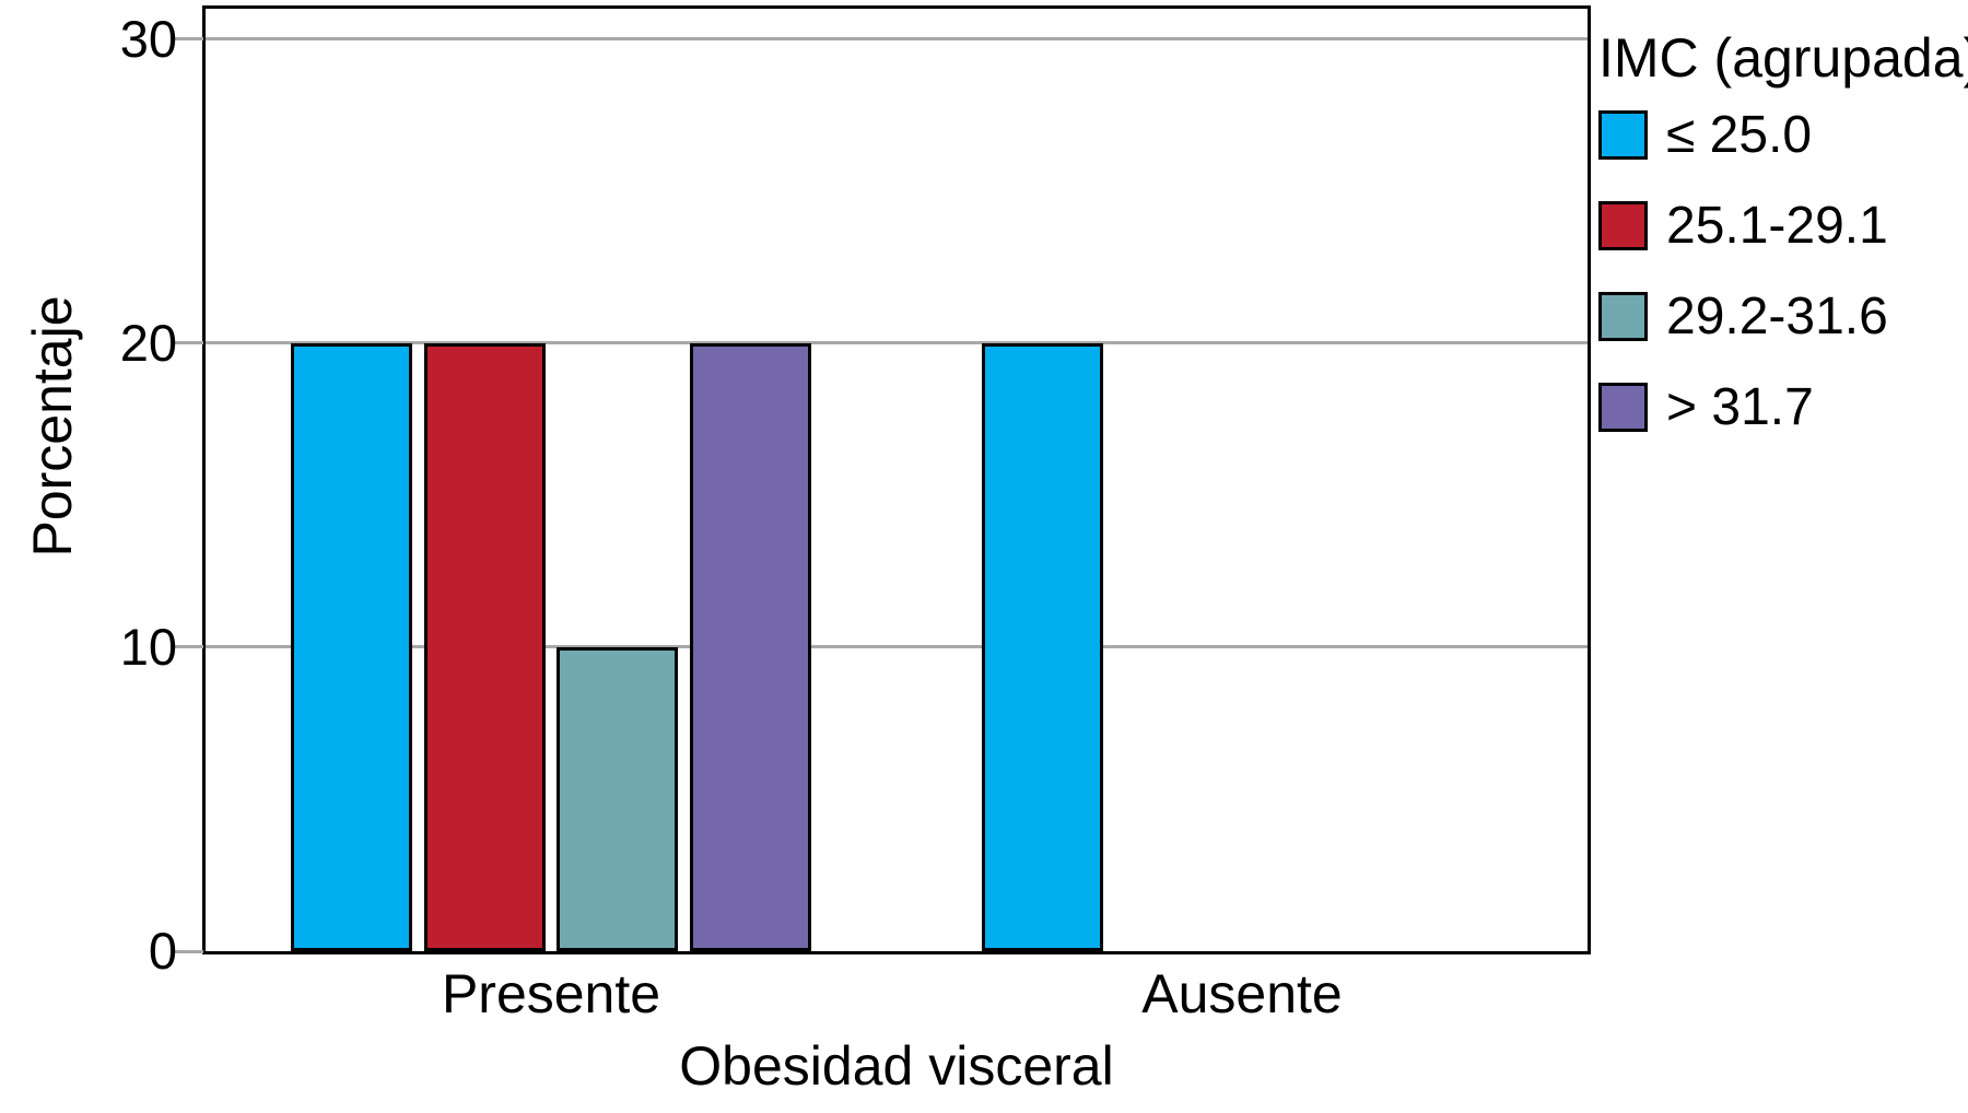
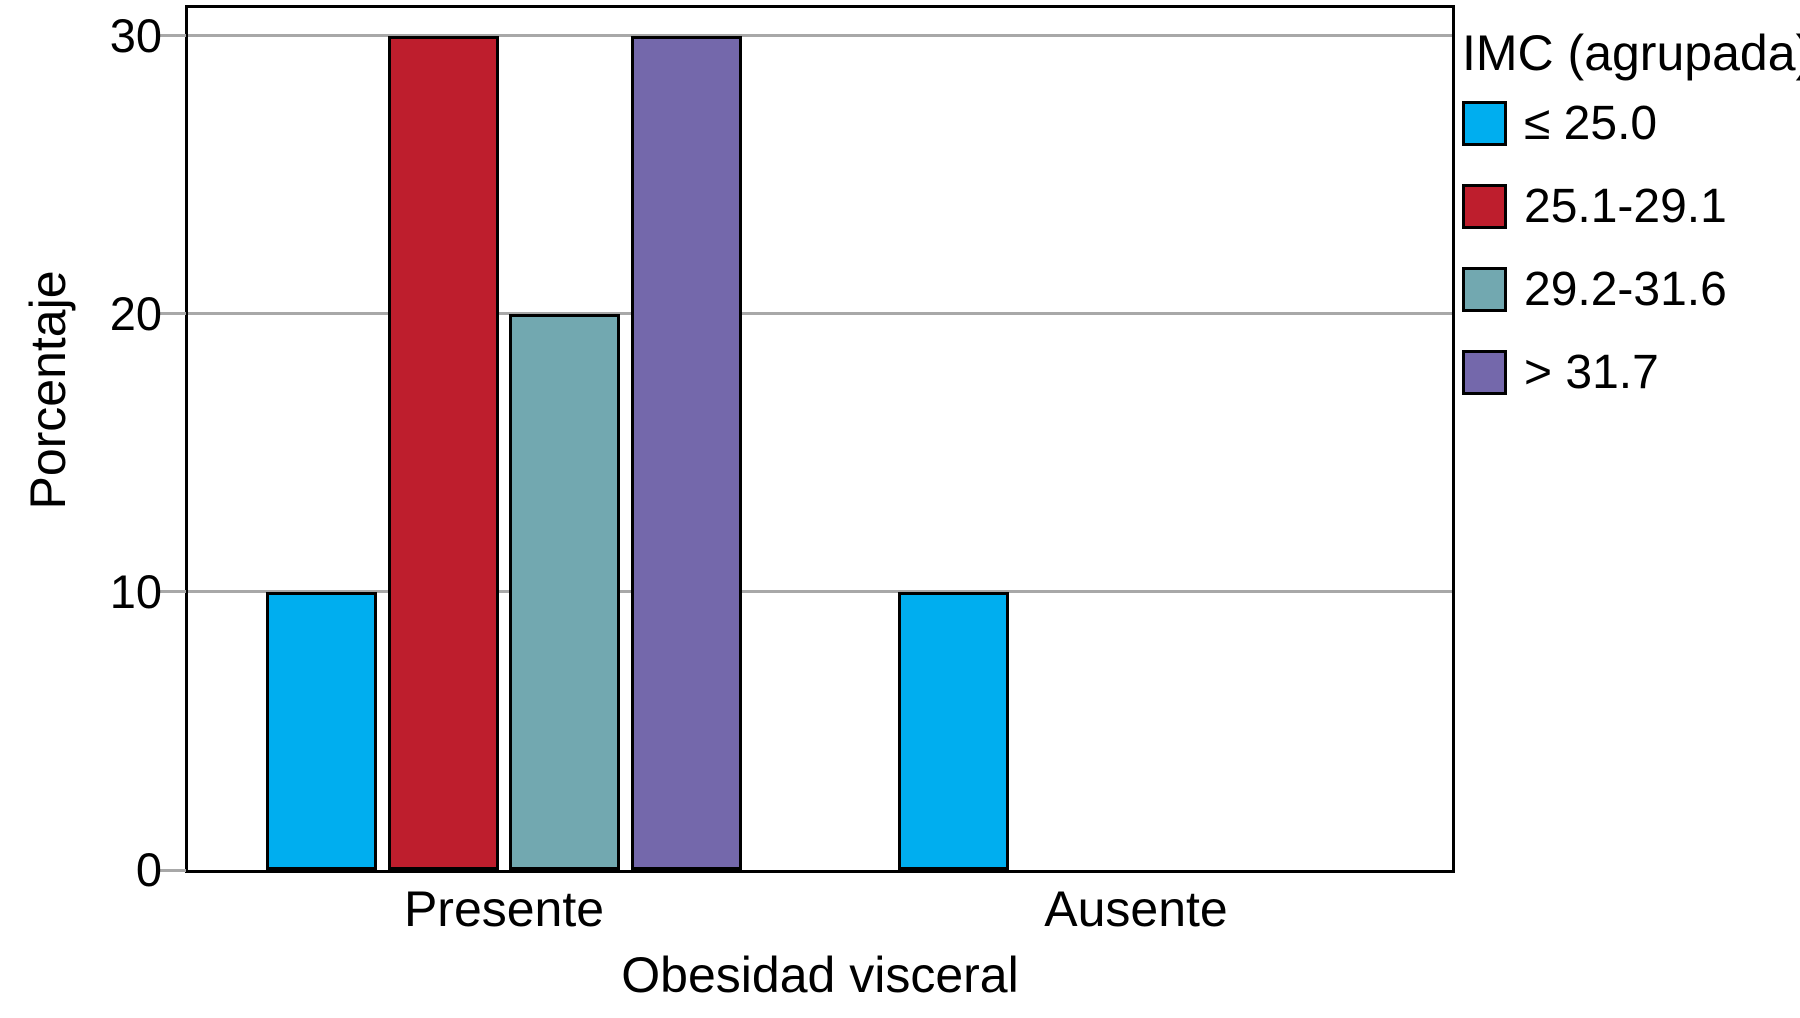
≤ 25.0/Presente: 20 -> 10
25.1-29.1/Presente: 20 -> 30
29.2-31.6/Presente: 10 -> 20
> 31.7/Presente: 20 -> 30
≤ 25.0/Ausente: 20 -> 10
